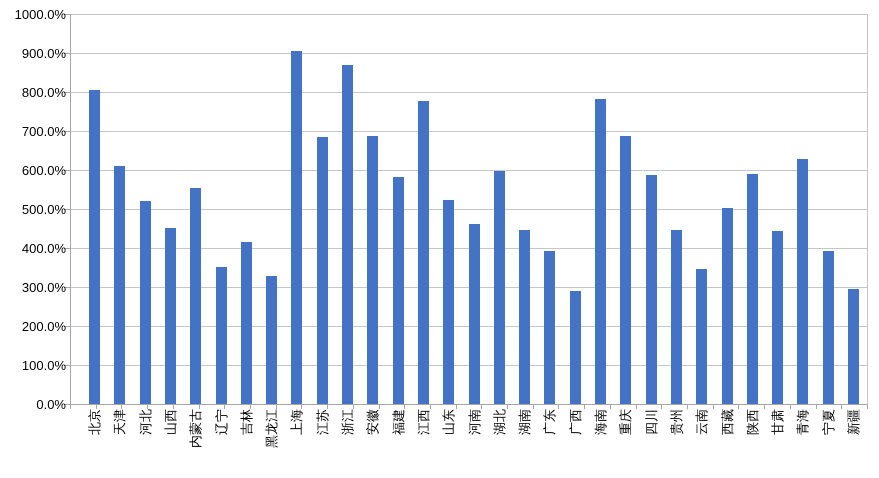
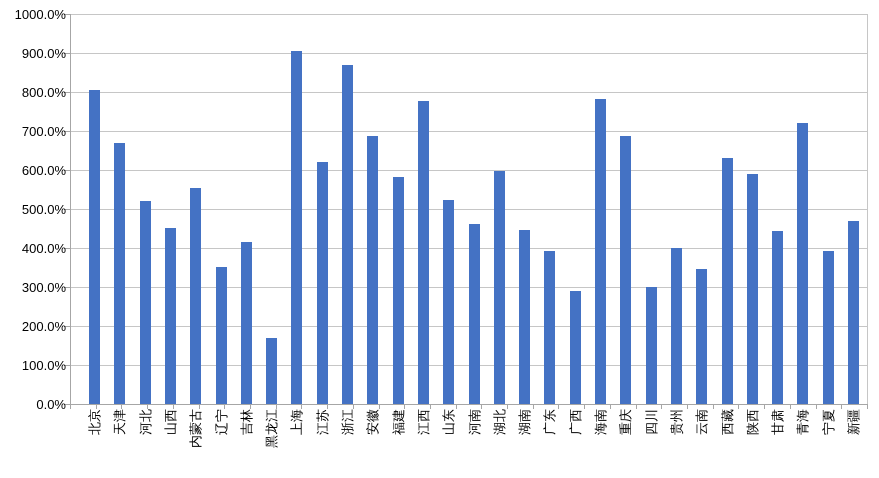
天津: 610% -> 670%
黑龙江: 330% -> 170%
江苏: 680% -> 620%
四川: 590% -> 300%
贵州: 440% -> 400%
西藏: 500% -> 630%
青海: 630% -> 720%
新疆: 300% -> 470%
